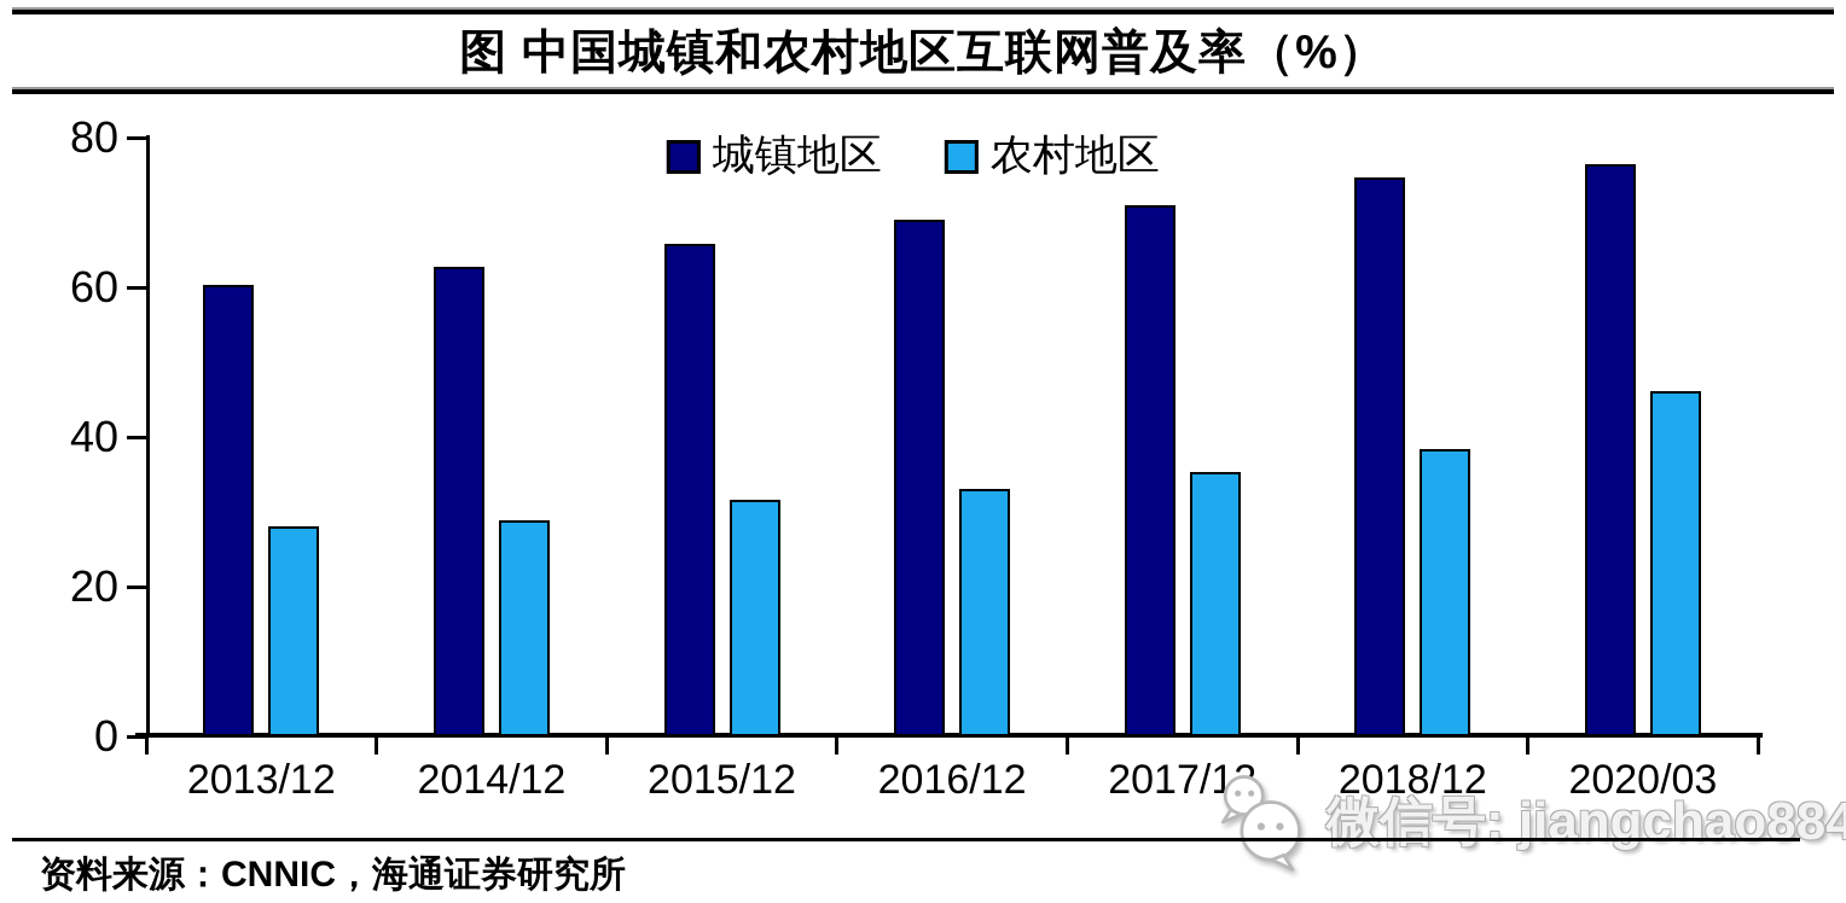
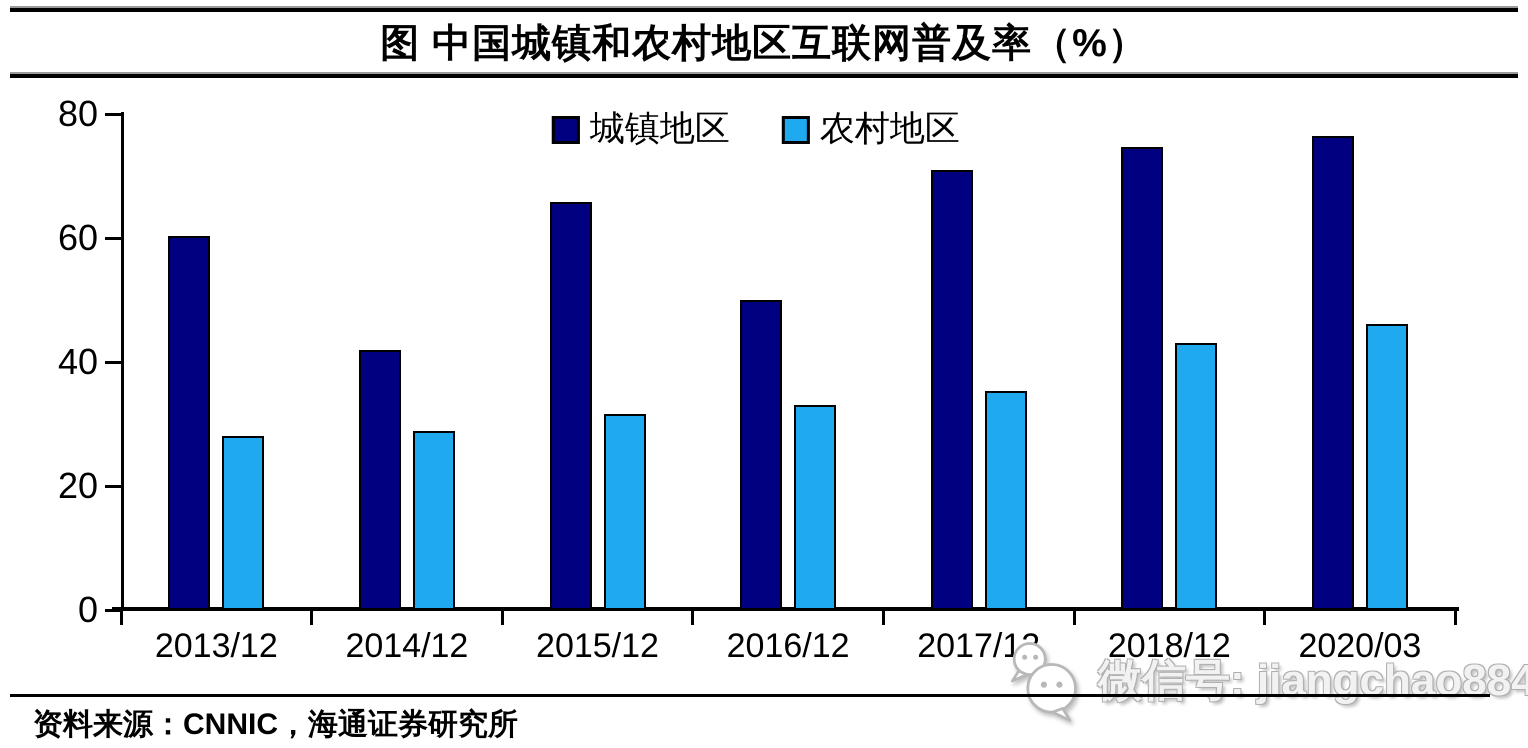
城镇地区/2014/12: 63 -> 42
城镇地区/2016/12: 69 -> 50
农村地区/2018/12: 38 -> 43
